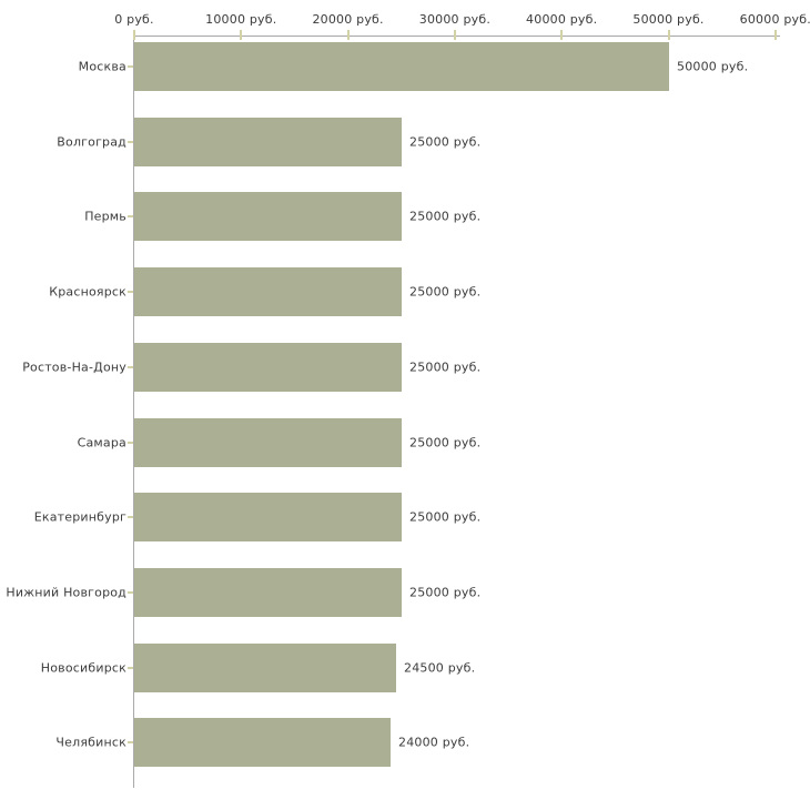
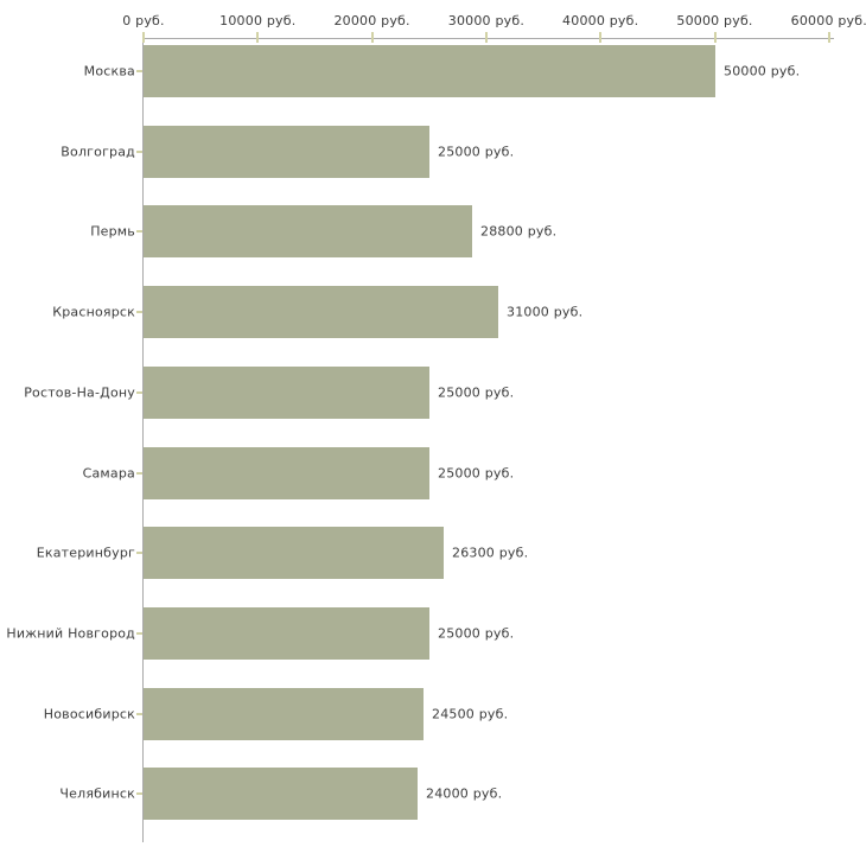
Пермь: 25000 -> 28800
Красноярск: 25000 -> 31000
Екатеринбург: 25000 -> 26300
